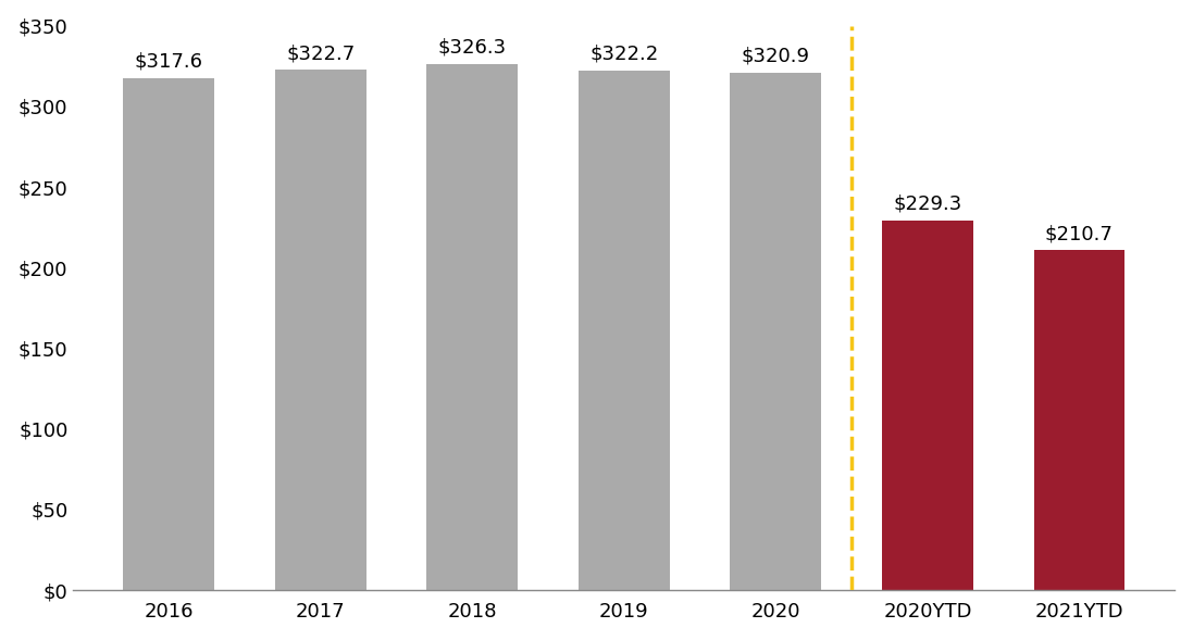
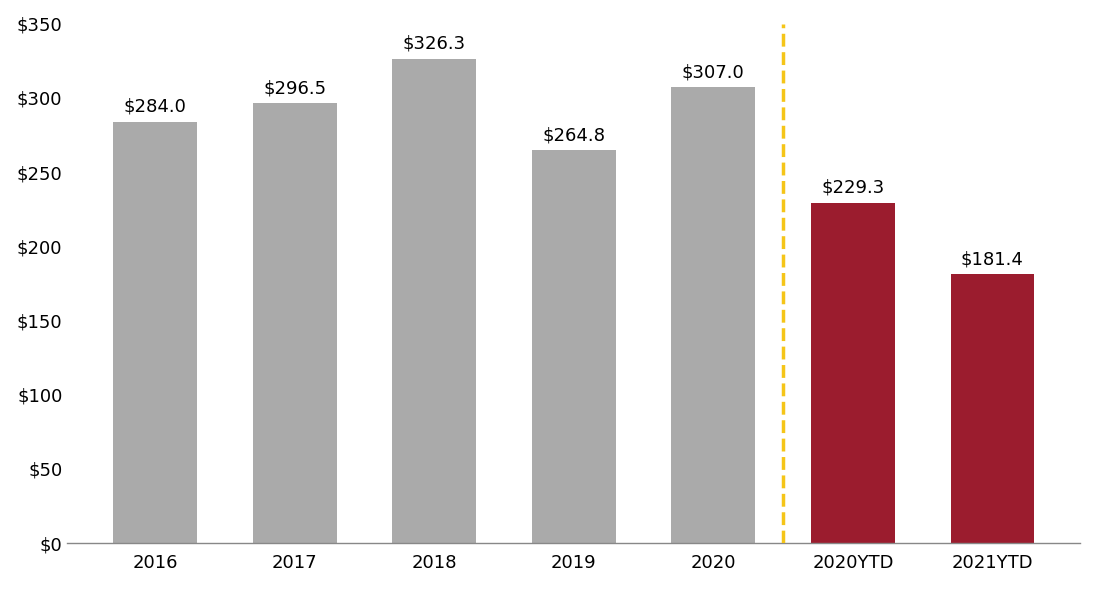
2016: $317.6 -> $284.0
2017: $322.7 -> $296.5
2019: $322.2 -> $264.8
2020: $320.9 -> $307.0
2021YTD: $210.7 -> $181.4
